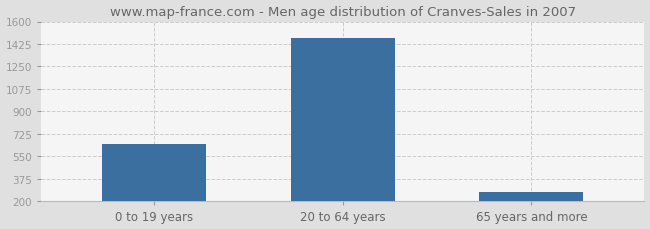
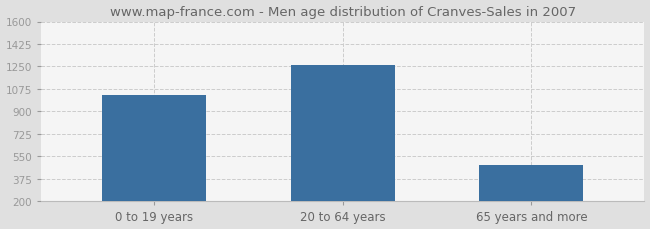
0 to 19 years: 650 -> 1030
20 to 64 years: 1470 -> 1260
65 years and more: 270 -> 480
